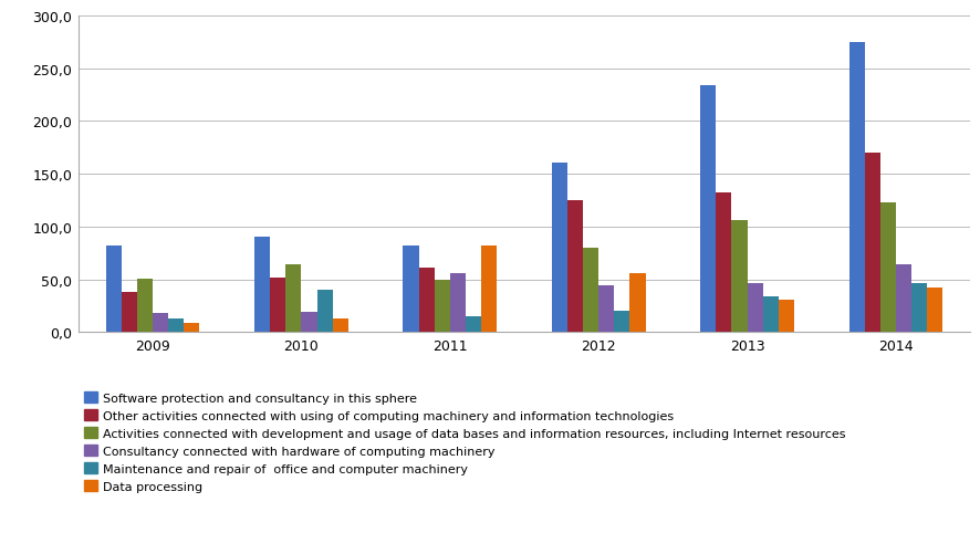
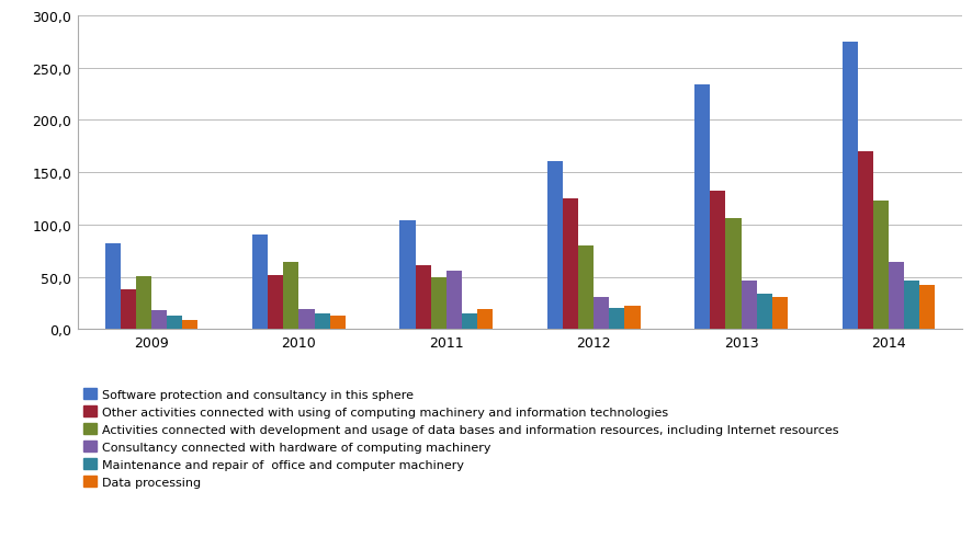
Maintenance and repair of office and computer machinery/2010: 40 -> 15
Software protection and consultancy in this sphere/2011: 82 -> 104
Data processing/2011: 82 -> 19
Consultancy connected with hardware of computing machinery/2012: 44 -> 31
Data processing/2012: 56 -> 22
